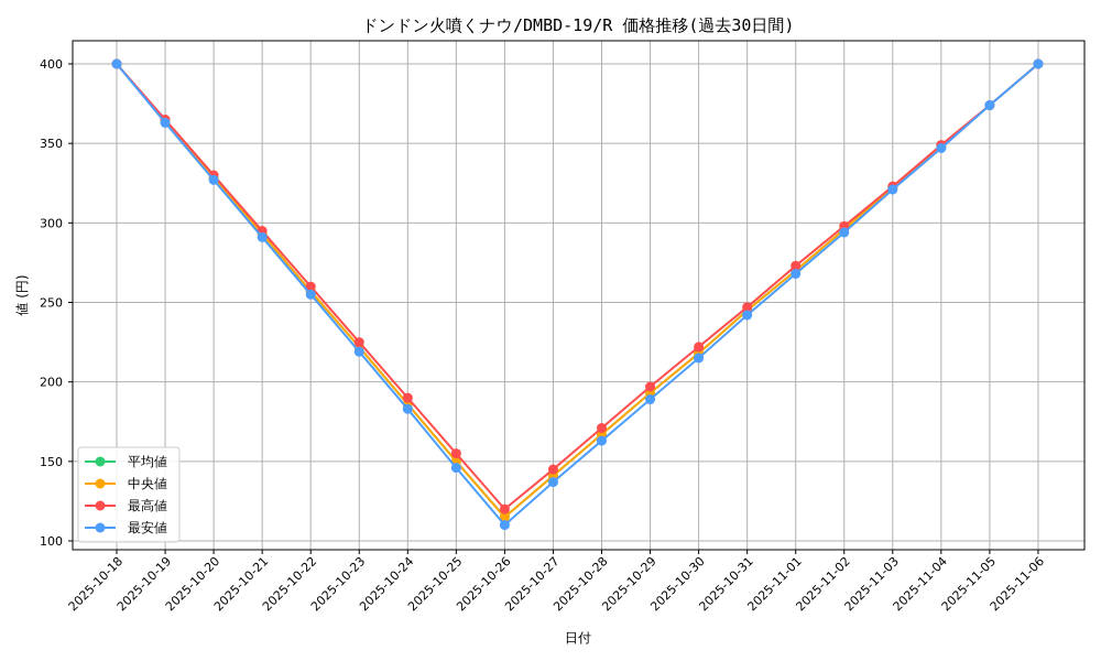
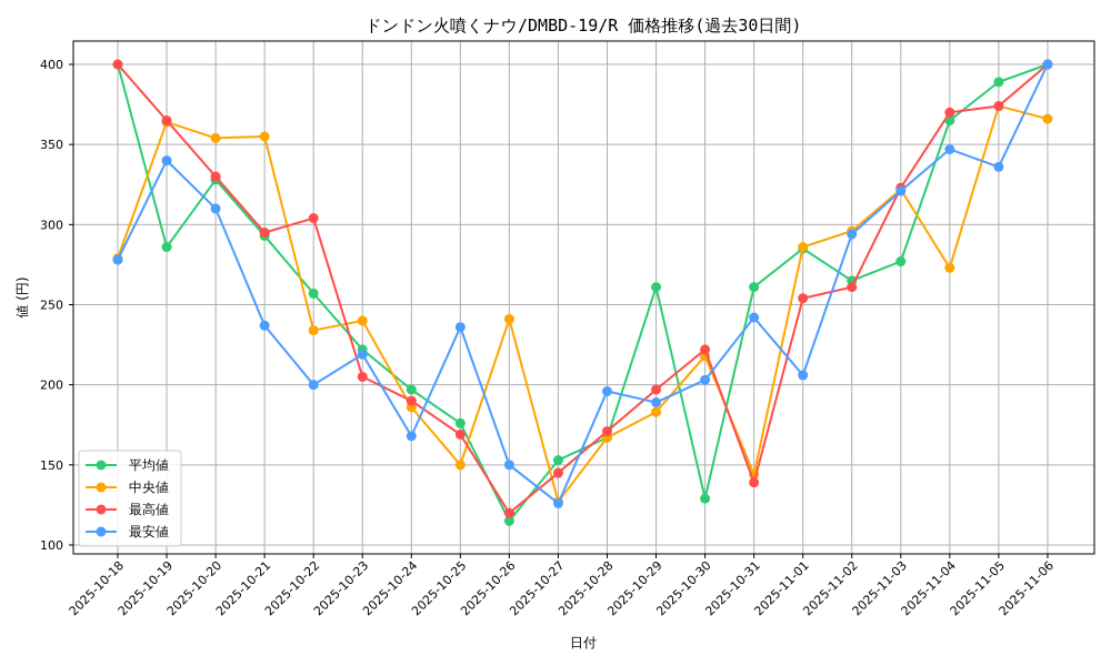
中央値/2025-10-18: 400 -> 279
最安値/2025-10-18: 400 -> 278
平均値/2025-10-19: 364 -> 286
最安値/2025-10-19: 363 -> 340
中央値/2025-10-20: 328 -> 354
最安値/2025-10-20: 327 -> 310
中央値/2025-10-21: 293 -> 355
最安値/2025-10-21: 291 -> 237
中央値/2025-10-22: 257 -> 234
最高値/2025-10-22: 260 -> 304
最安値/2025-10-22: 255 -> 200
中央値/2025-10-23: 222 -> 240
最高値/2025-10-23: 225 -> 205
平均値/2025-10-24: 186 -> 197
最安値/2025-10-24: 183 -> 168
平均値/2025-10-25: 150 -> 176
最高値/2025-10-25: 155 -> 169
最安値/2025-10-25: 146 -> 236
中央値/2025-10-26: 115 -> 241
最安値/2025-10-26: 110 -> 150
平均値/2025-10-27: 141 -> 153
中央値/2025-10-27: 141 -> 127
最安値/2025-10-27: 137 -> 126
最安値/2025-10-28: 163 -> 196
平均値/2025-10-29: 193 -> 261
中央値/2025-10-29: 193 -> 183
平均値/2025-10-30: 218 -> 129
最安値/2025-10-30: 215 -> 203
平均値/2025-10-31: 245 -> 261
中央値/2025-10-31: 245 -> 144
最高値/2025-10-31: 247 -> 139
平均値/2025-11-01: 270 -> 285
中央値/2025-11-01: 270 -> 286
最高値/2025-11-01: 273 -> 254
最安値/2025-11-01: 268 -> 206
平均値/2025-11-02: 296 -> 265
最高値/2025-11-02: 298 -> 261
平均値/2025-11-03: 322 -> 277
平均値/2025-11-04: 348 -> 365
中央値/2025-11-04: 348 -> 273
最高値/2025-11-04: 349 -> 370
平均値/2025-11-05: 374 -> 389
最安値/2025-11-05: 374 -> 336
中央値/2025-11-06: 400 -> 366
